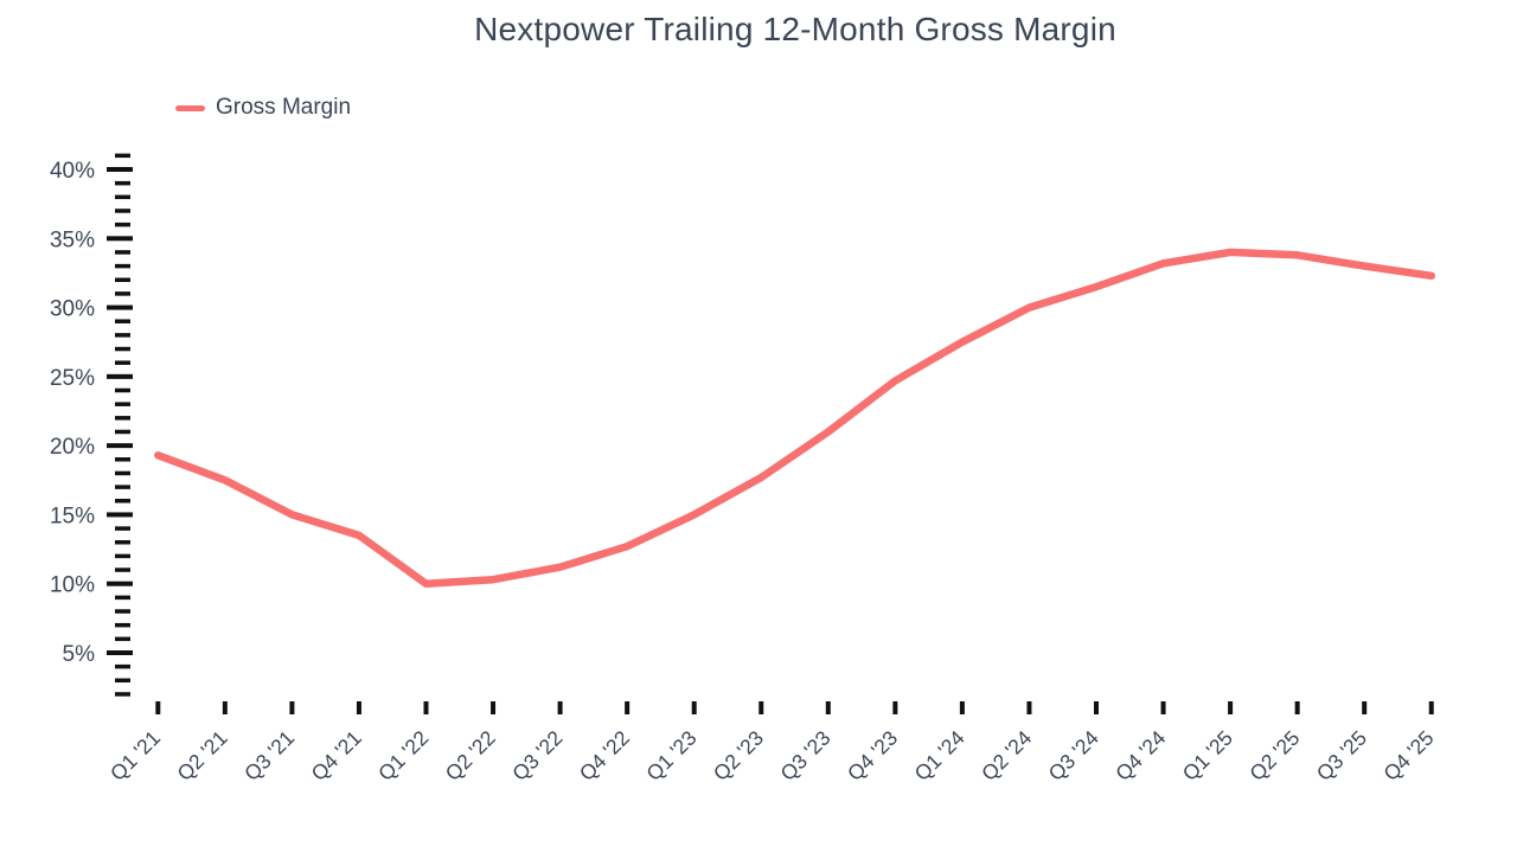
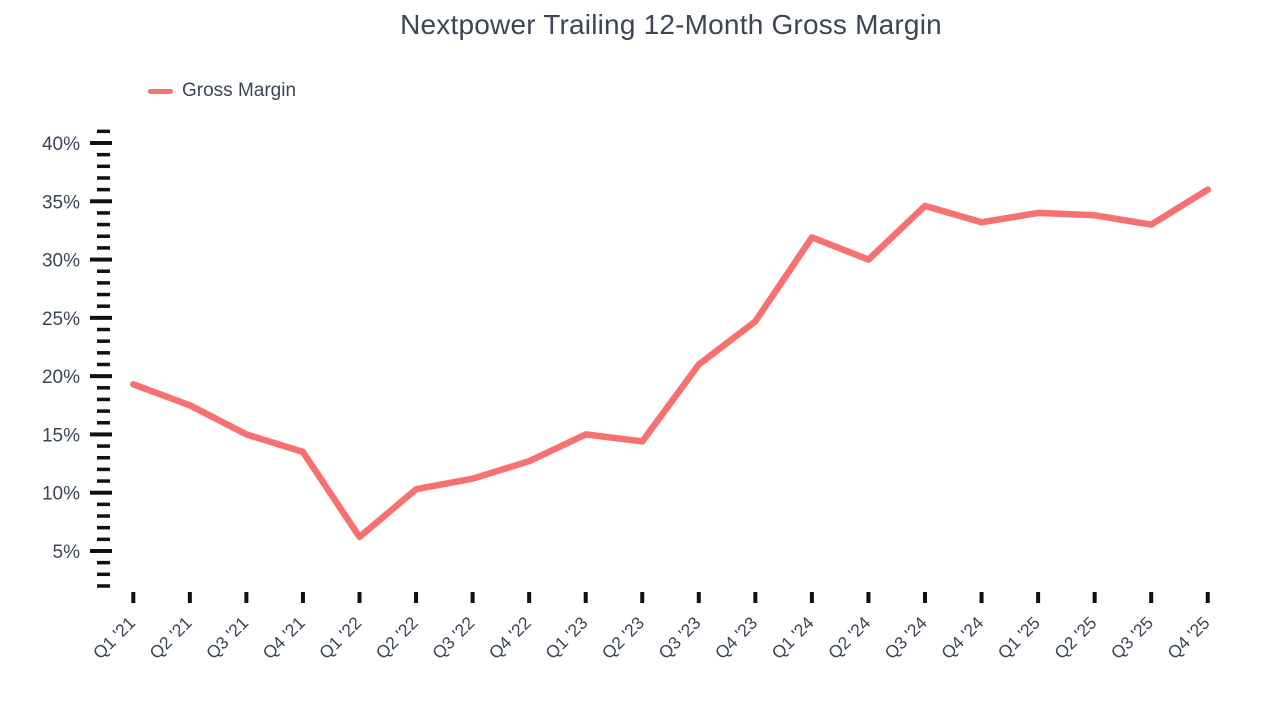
Q1 '22: 10.0% -> 6.2%
Q2 '23: 17.7% -> 14.4%
Q1 '24: 27.5% -> 31.9%
Q3 '24: 31.5% -> 34.6%
Q4 '25: 32.3% -> 36.0%
